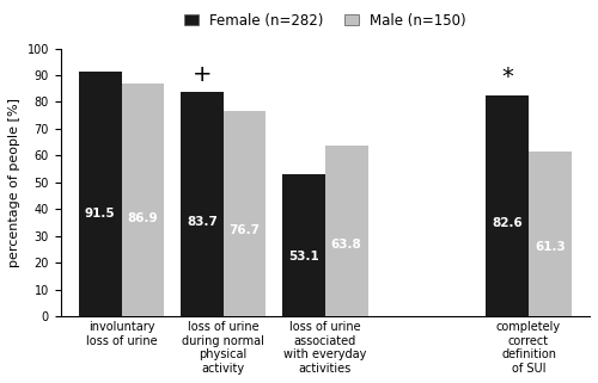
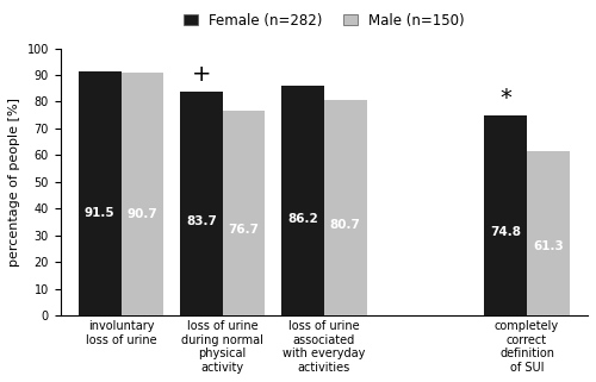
Male (n=150)/involuntary loss of urine: 86.9 -> 90.7
Female (n=282)/loss of urine associated with everyday activities: 53.1 -> 86.2
Male (n=150)/loss of urine associated with everyday activities: 63.8 -> 80.7
Female (n=282)/completely correct definition of SUI: 82.6 -> 74.8
